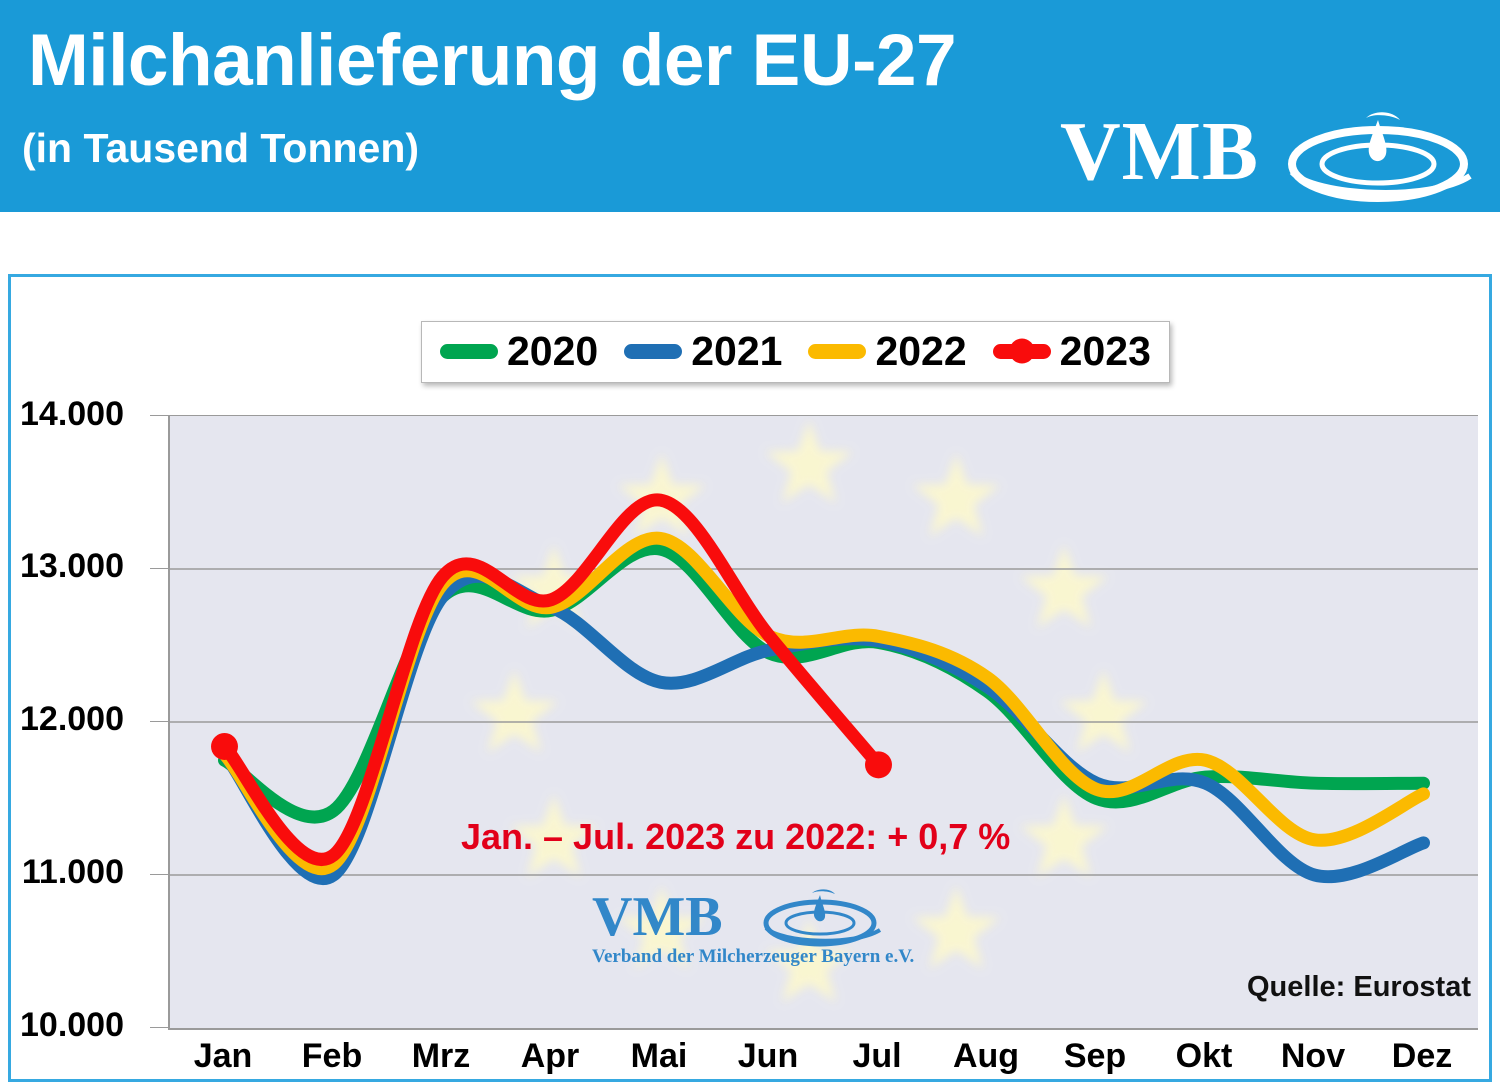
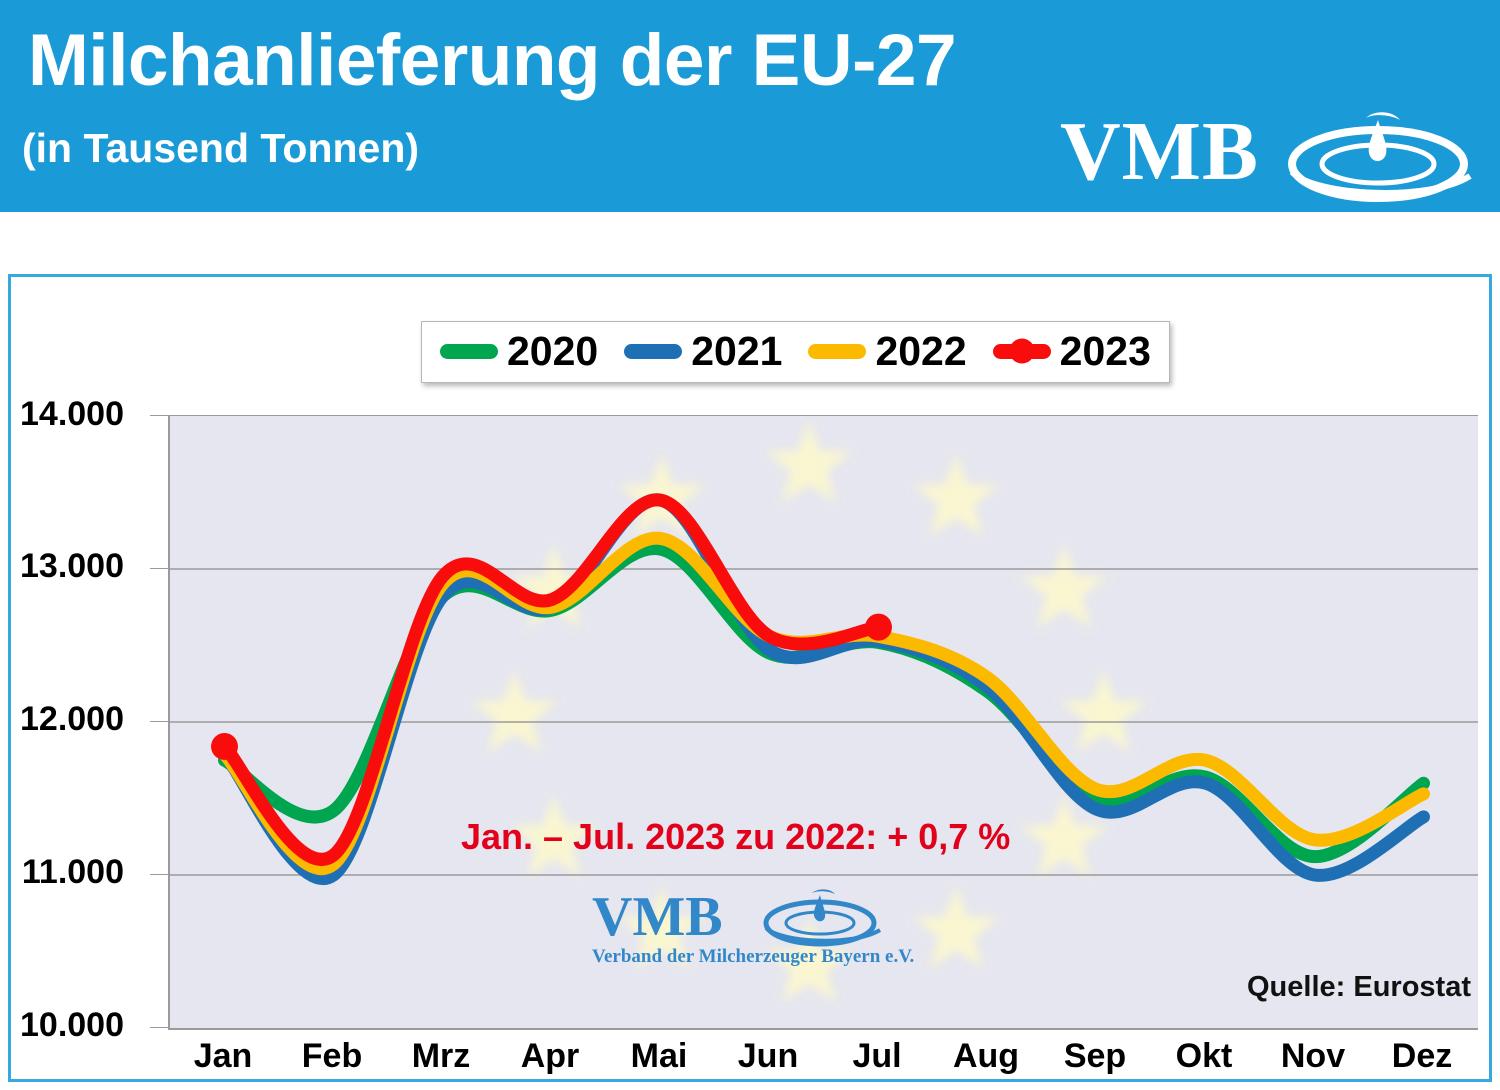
2021/Mai: 12260 -> 13450
2023/Jul: 11720 -> 12620
2021/Sep: 11600 -> 11430
2020/Nov: 11600 -> 11120
2021/Dez: 11210 -> 11380
